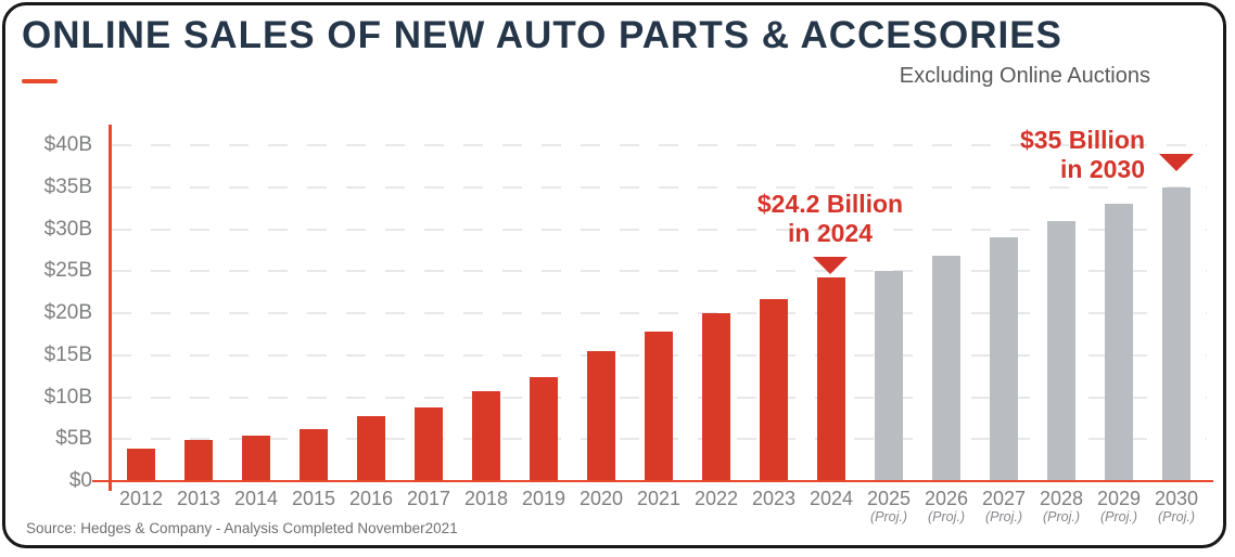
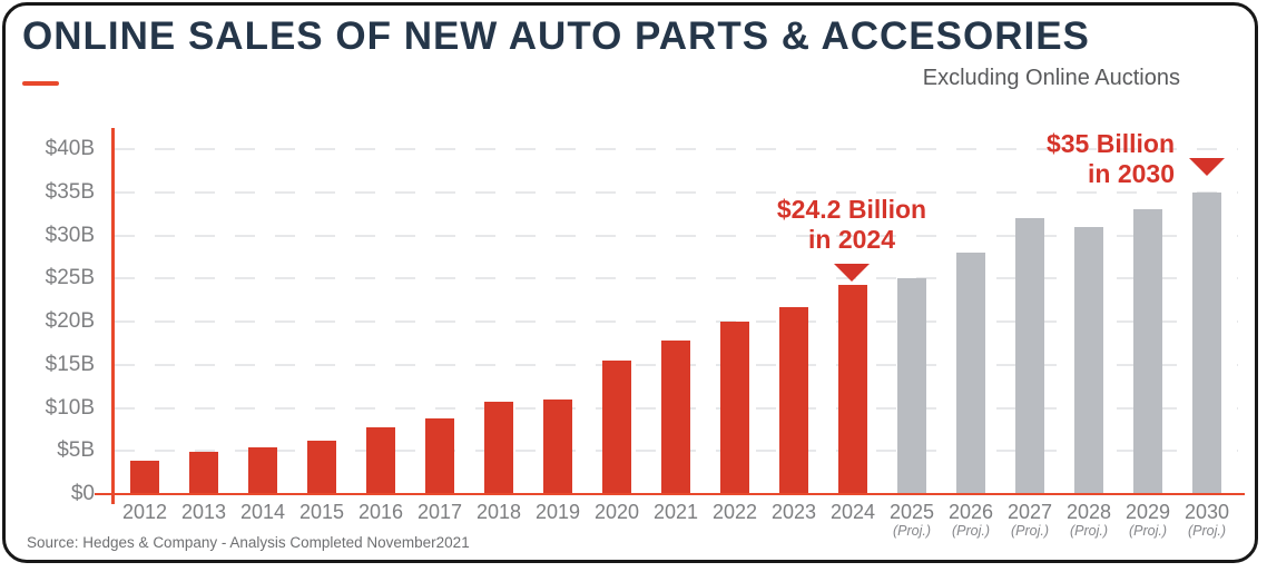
2019: $12B -> $11B
2026: $27B -> $28B
2027: $29B -> $32B
